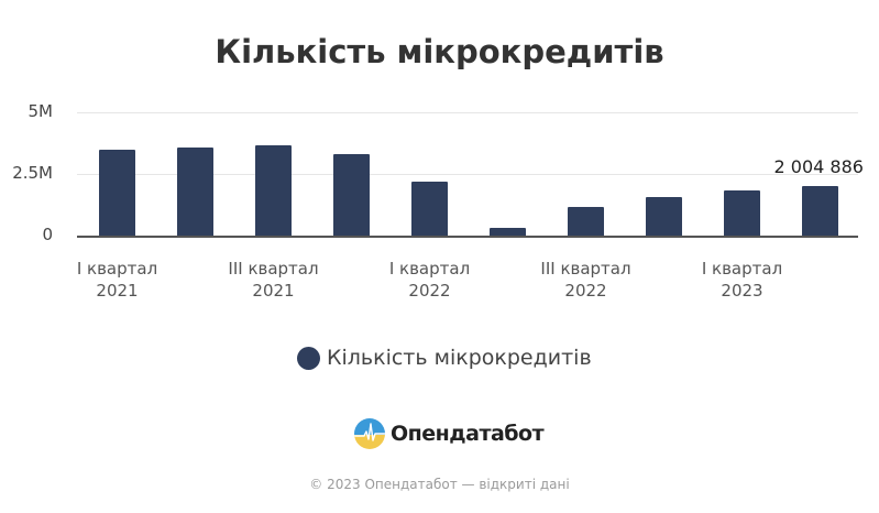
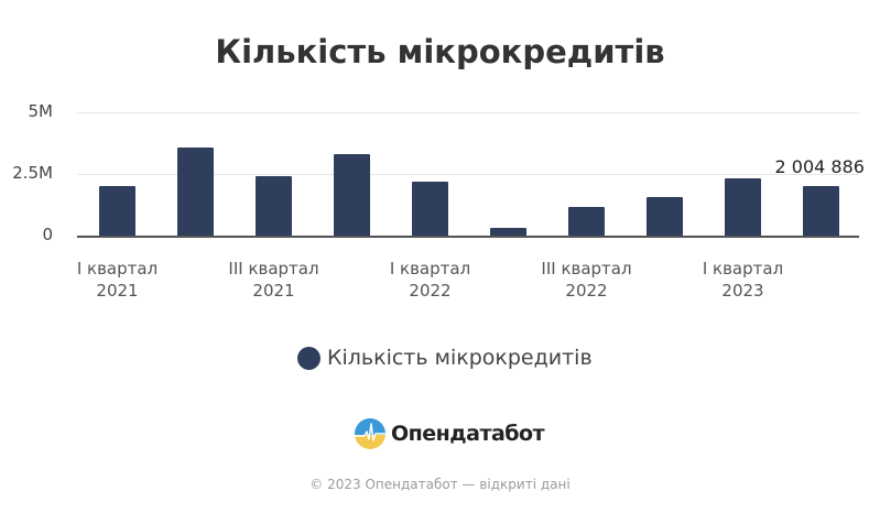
I квартал 2021: 3.5M -> 2.0M
III квартал 2021: 3.7M -> 2.4M
I квартал 2023: 1.8M -> 2.3M
